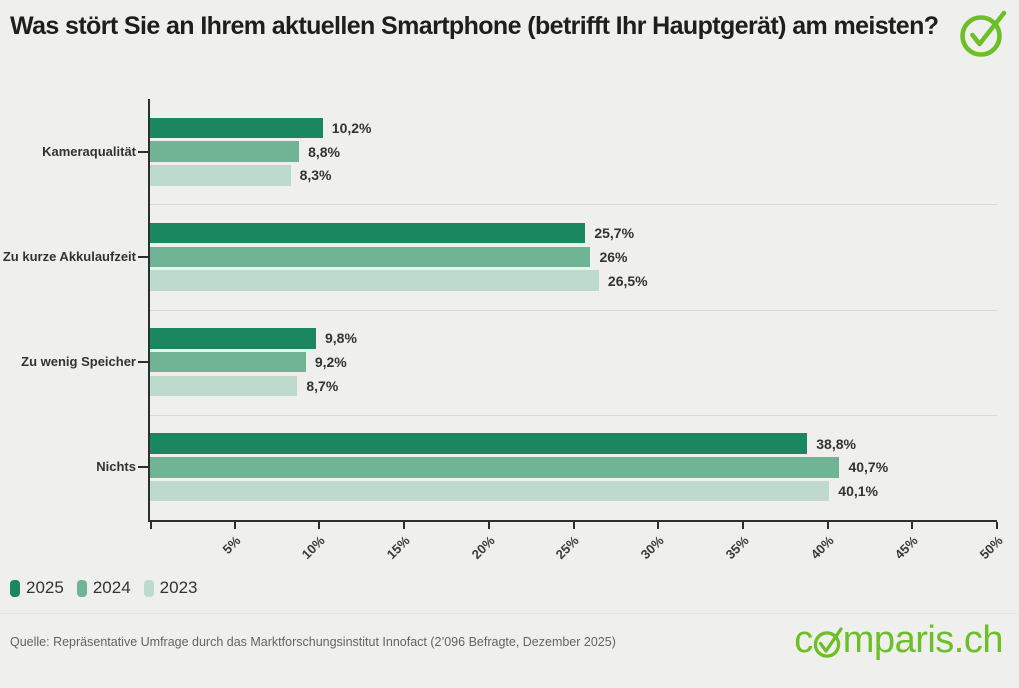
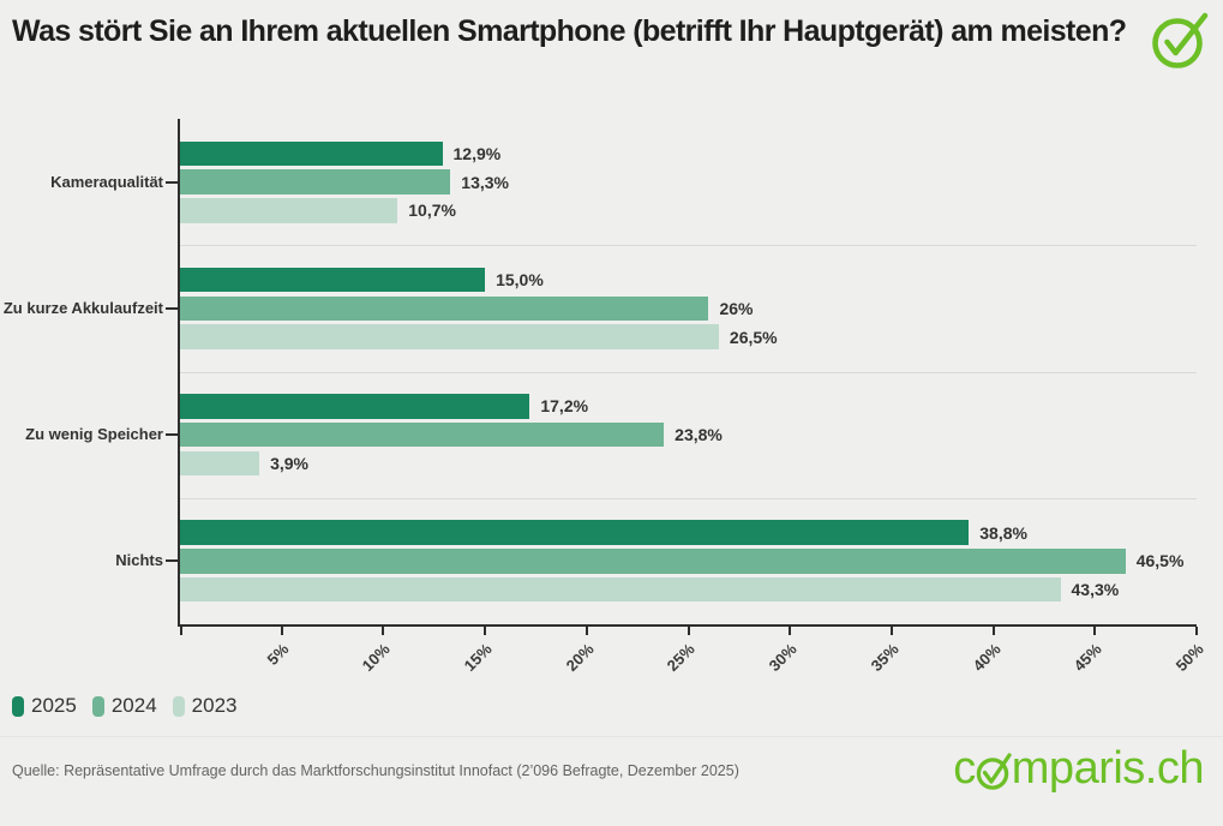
2025/Kameraqualität: 10,2% -> 12,9%
2024/Kameraqualität: 8,8% -> 13,3%
2023/Kameraqualität: 8,3% -> 10,7%
2025/Zu kurze Akkulaufzeit: 25,7% -> 15,0%
2025/Zu wenig Speicher: 9,8% -> 17,2%
2024/Zu wenig Speicher: 9,2% -> 23,8%
2023/Zu wenig Speicher: 8,7% -> 3,9%
2024/Nichts: 40,7% -> 46,5%
2023/Nichts: 40,1% -> 43,3%
